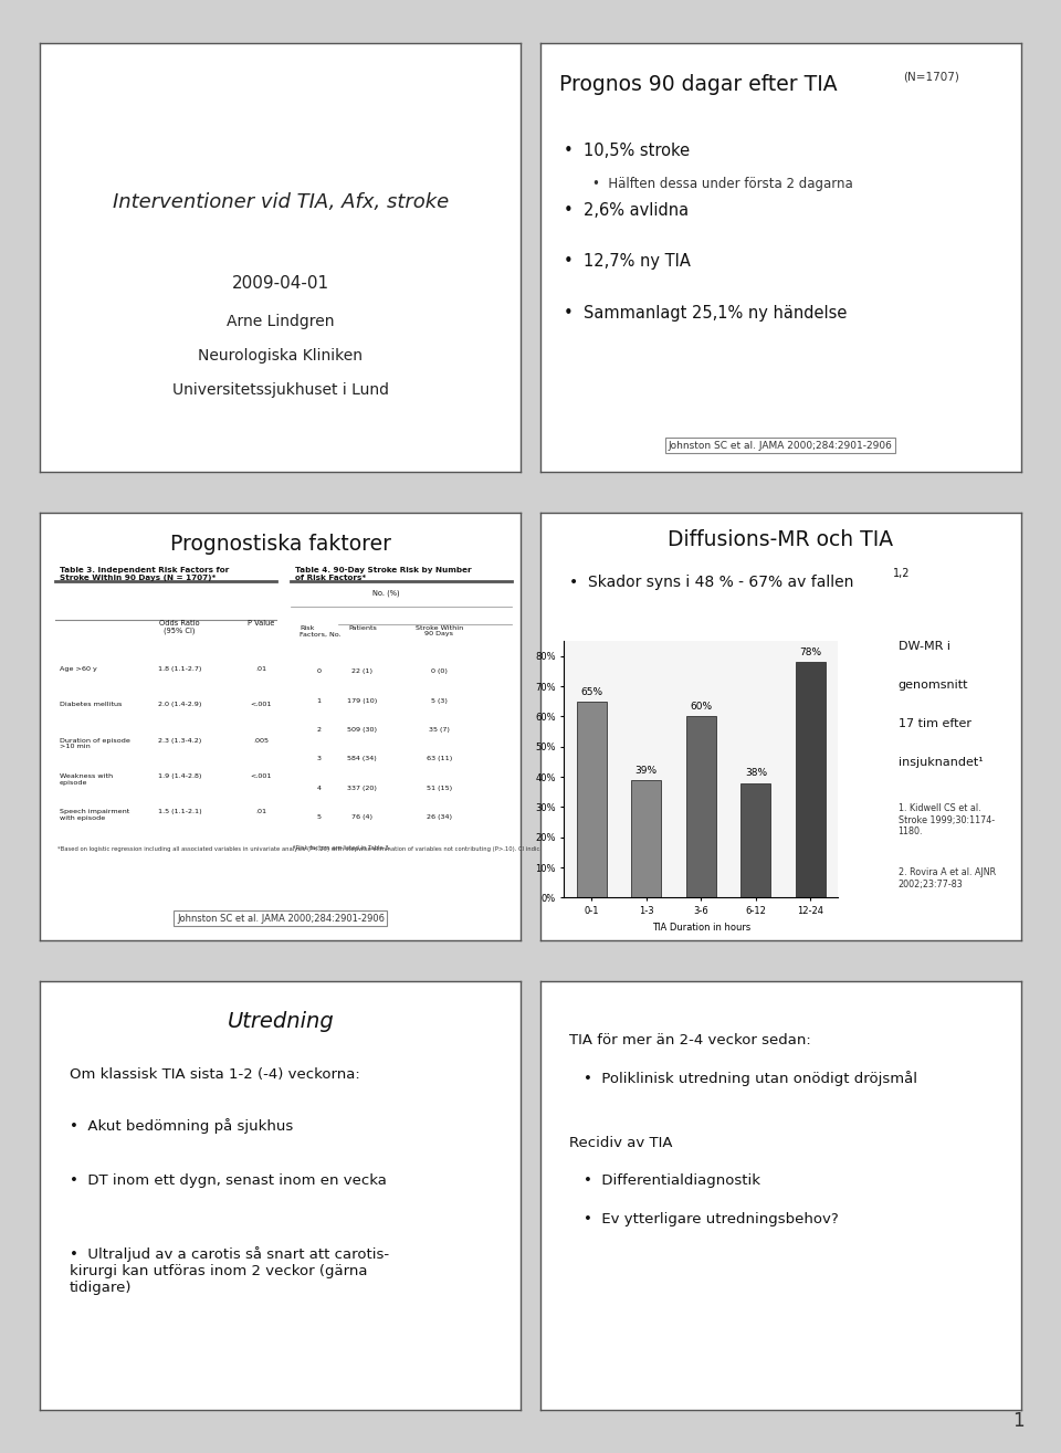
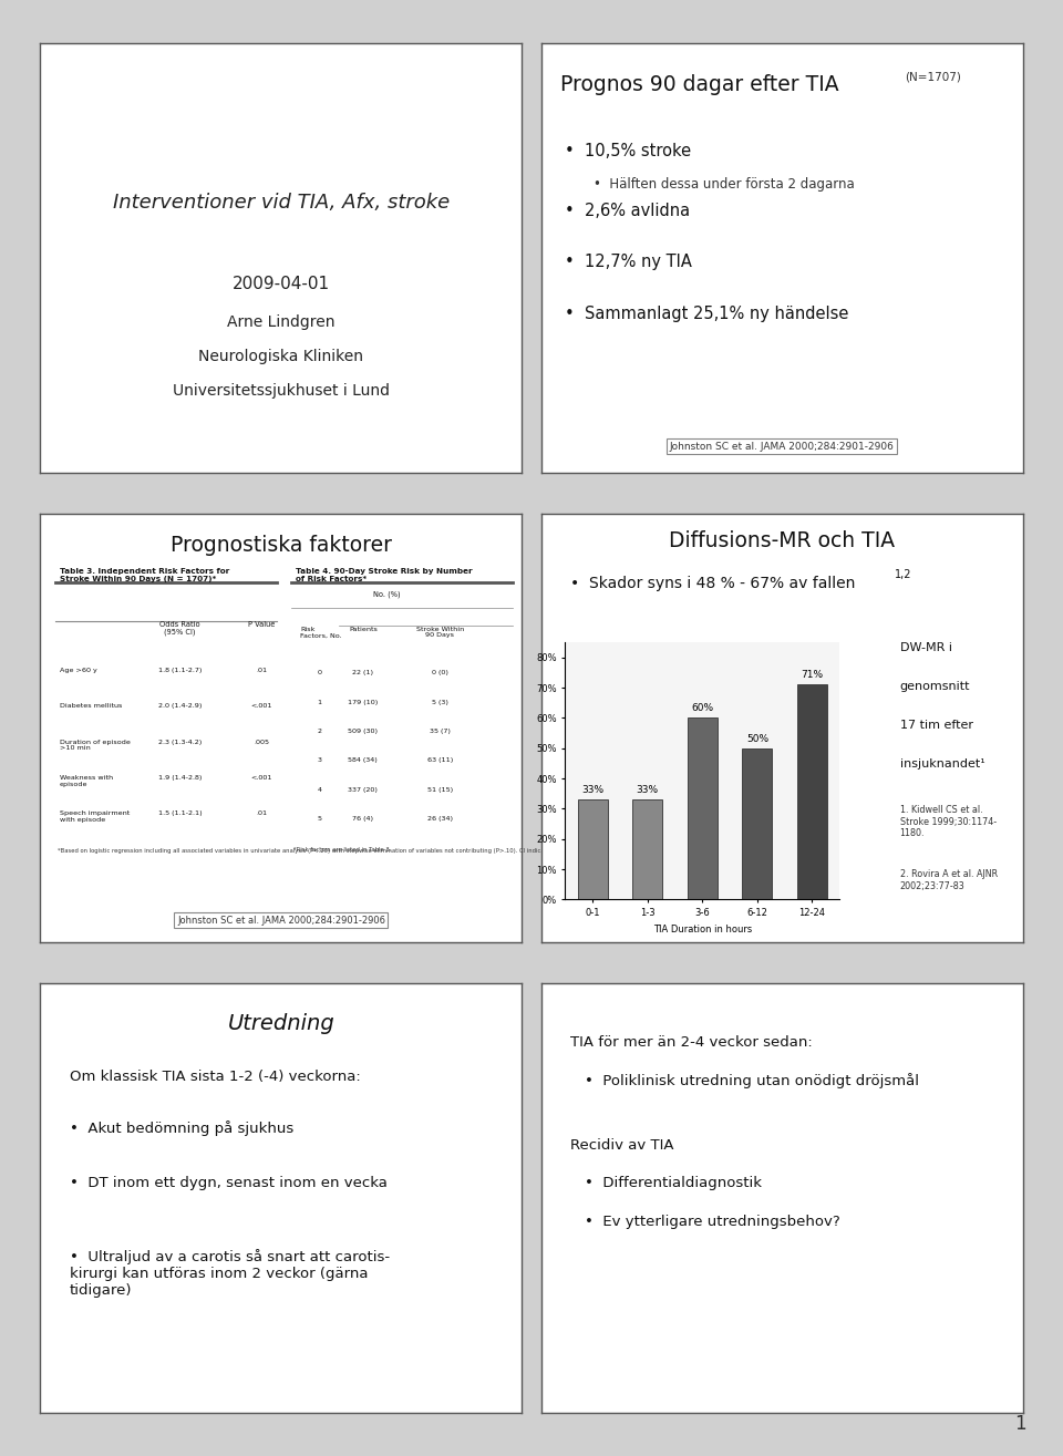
0-1: 65% -> 33%
1-3: 39% -> 33%
6-12: 38% -> 50%
12-24: 78% -> 71%
